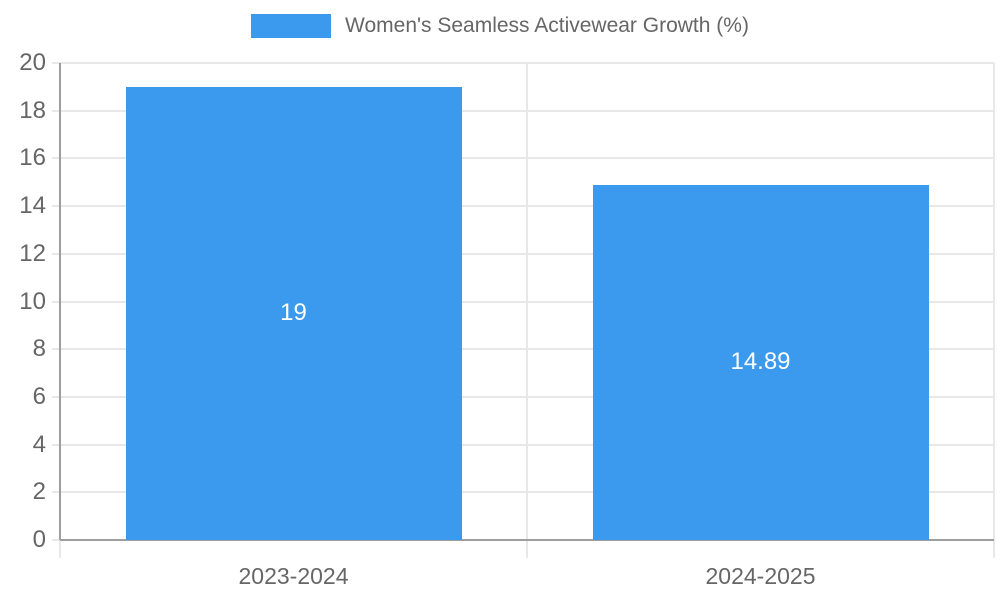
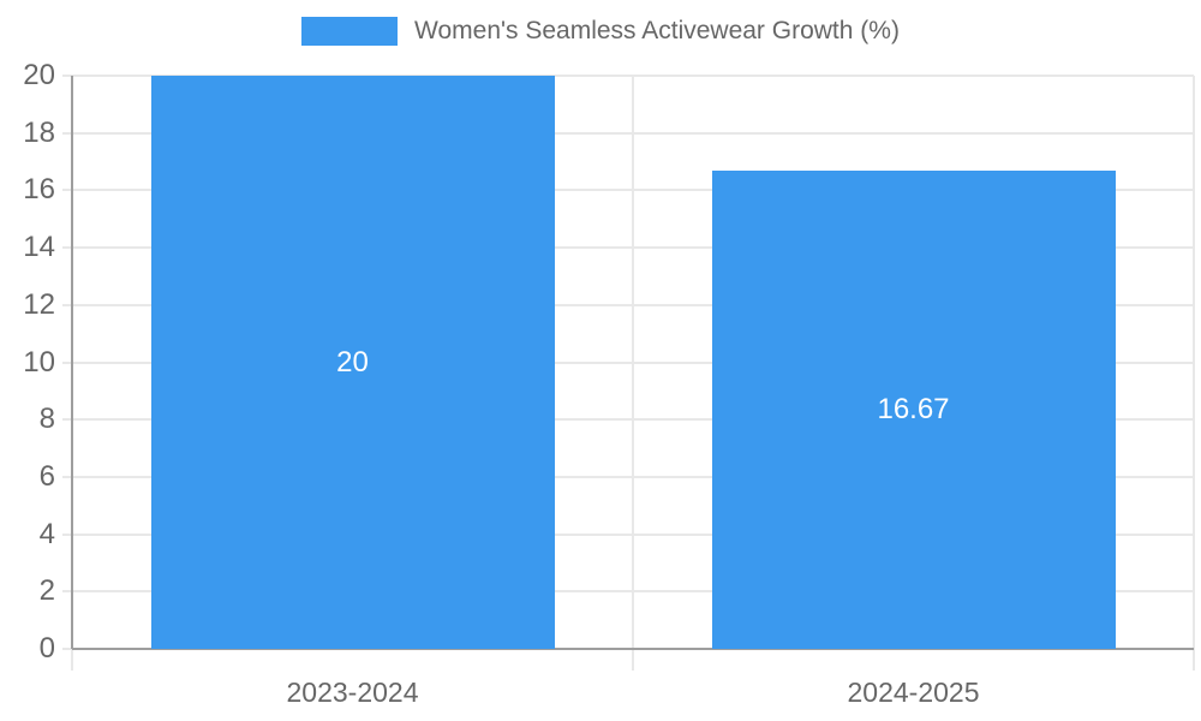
2023-2024: 19 -> 20
2024-2025: 14.89 -> 16.67
